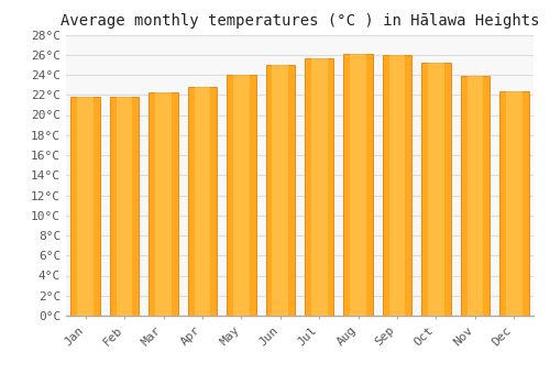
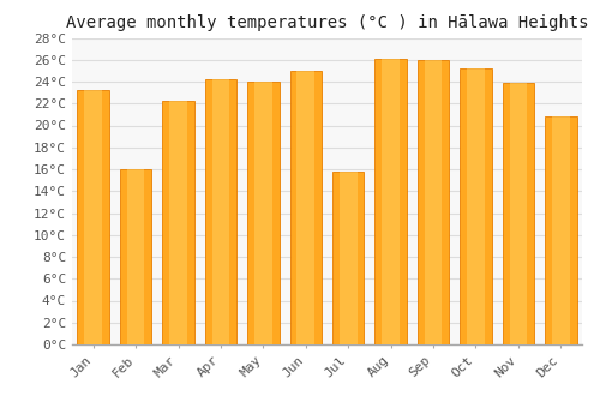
Jan: 21.8°C -> 23.2°C
Feb: 21.8°C -> 16.0°C
Apr: 22.8°C -> 24.2°C
Jul: 25.6°C -> 15.8°C
Dec: 22.4°C -> 20.8°C
